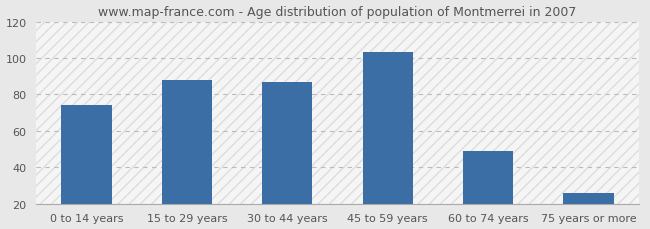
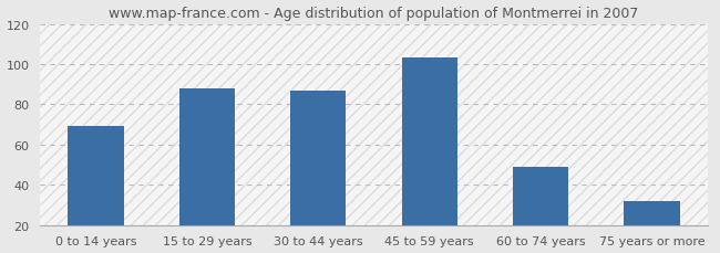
0 to 14 years: 74 -> 69
75 years or more: 26 -> 32
